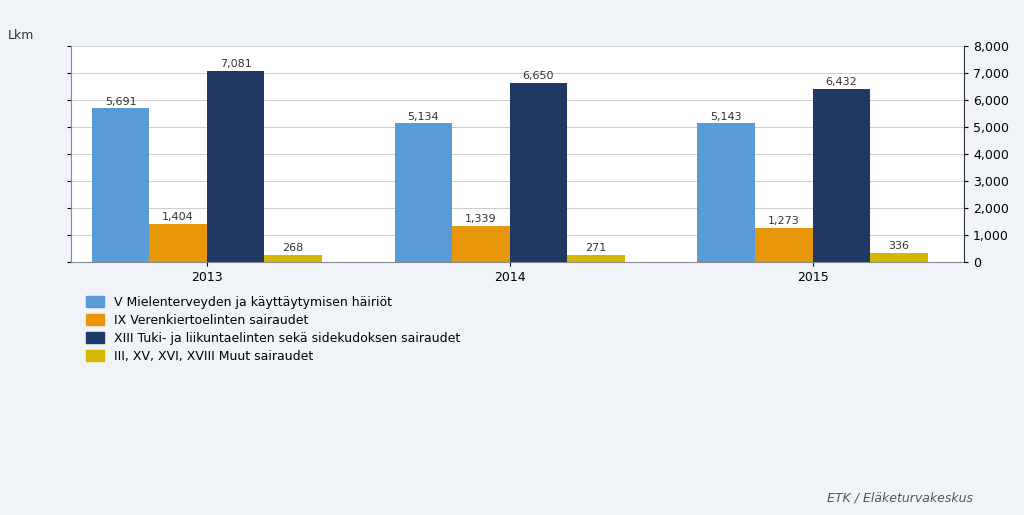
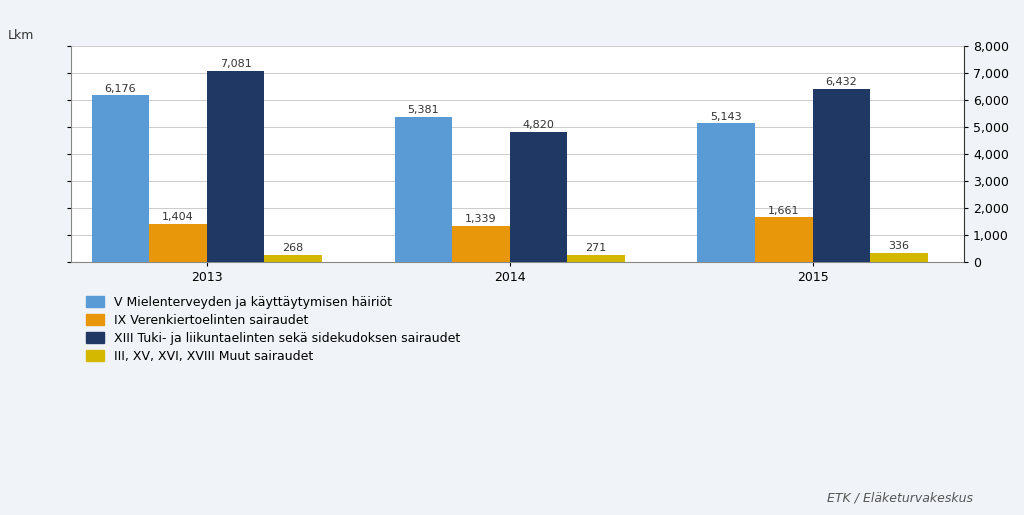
V Mielenterveyden ja käyttäytymisen häiriöt/2013: 5,691 -> 6,176
V Mielenterveyden ja käyttäytymisen häiriöt/2014: 5,134 -> 5,381
XIII Tuki- ja liikuntaelinten sekä sidekudoksen sairaudet/2014: 6,650 -> 4,820
IX Verenkiertoelinten sairaudet/2015: 1,273 -> 1,661
